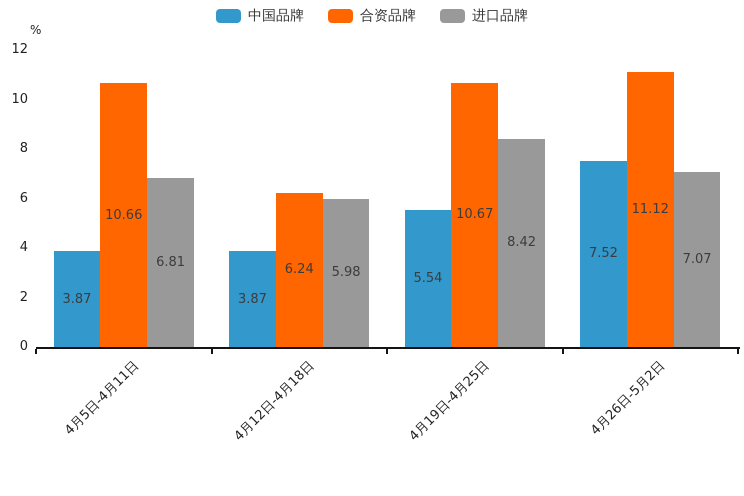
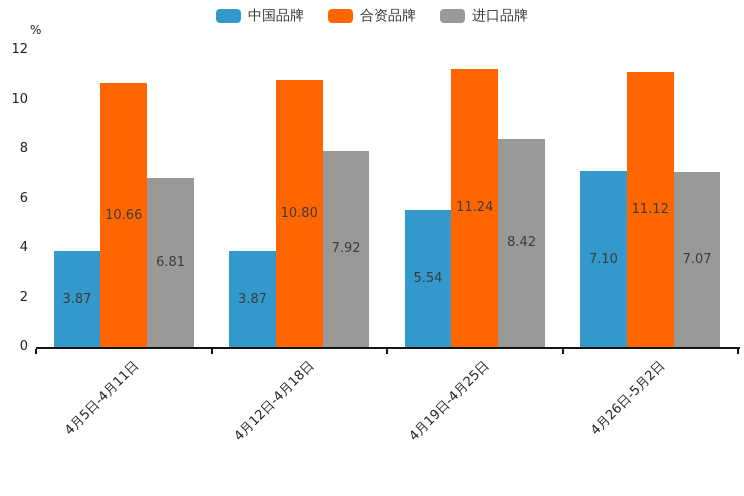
合资品牌/4月12日-4月18日: 6.24 -> 10.80
进口品牌/4月12日-4月18日: 5.98 -> 7.92
合资品牌/4月19日-4月25日: 10.67 -> 11.24
中国品牌/4月26日-5月2日: 7.52 -> 7.10
